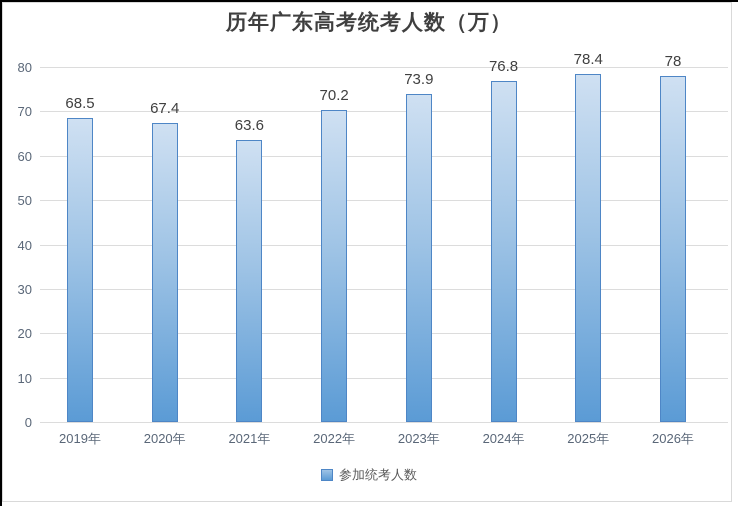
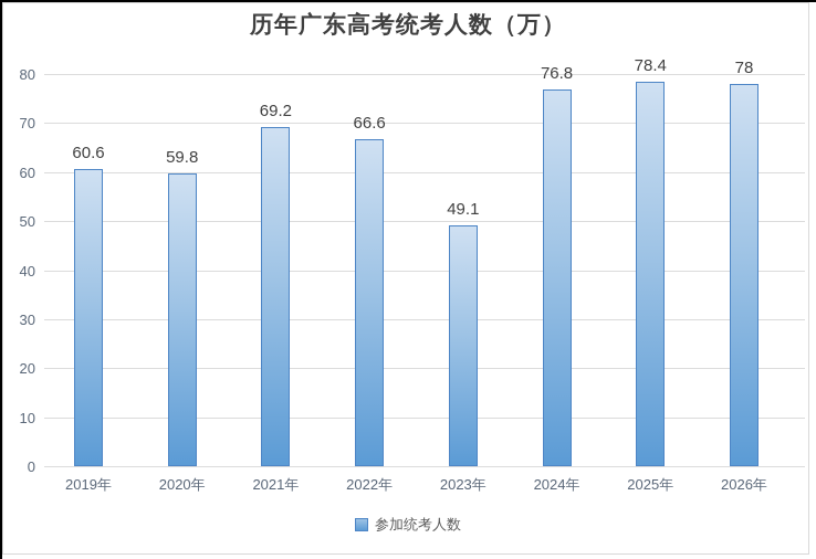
2019年: 68.5 -> 60.6
2020年: 67.4 -> 59.8
2021年: 63.6 -> 69.2
2022年: 70.2 -> 66.6
2023年: 73.9 -> 49.1
